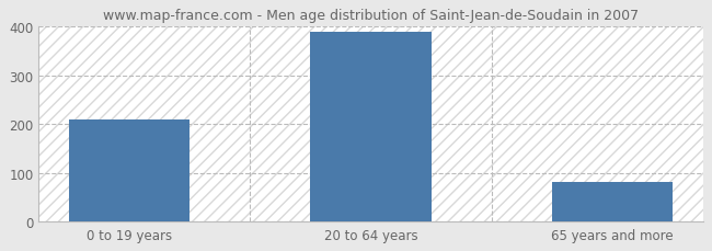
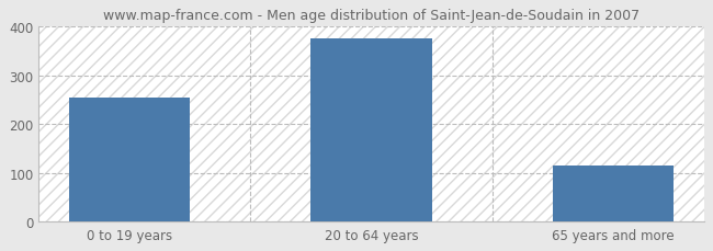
0 to 19 years: 210 -> 255
20 to 64 years: 390 -> 375
65 years and more: 82 -> 115
